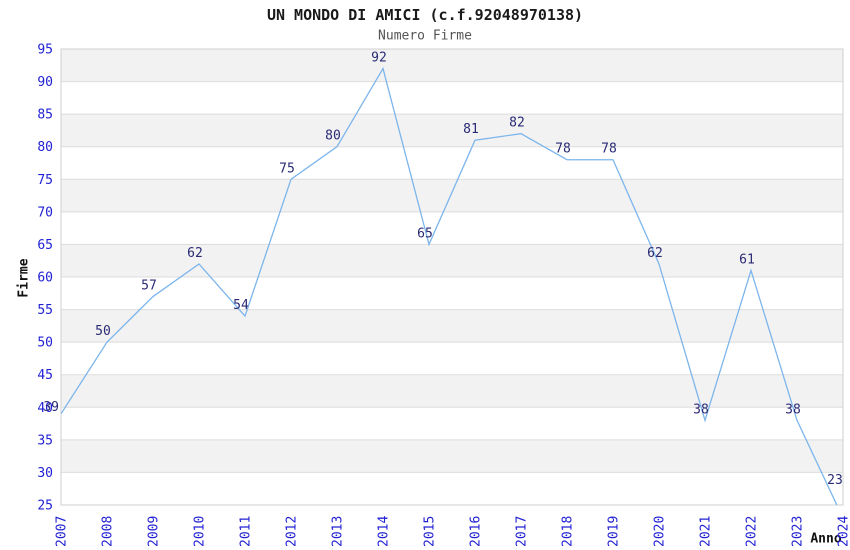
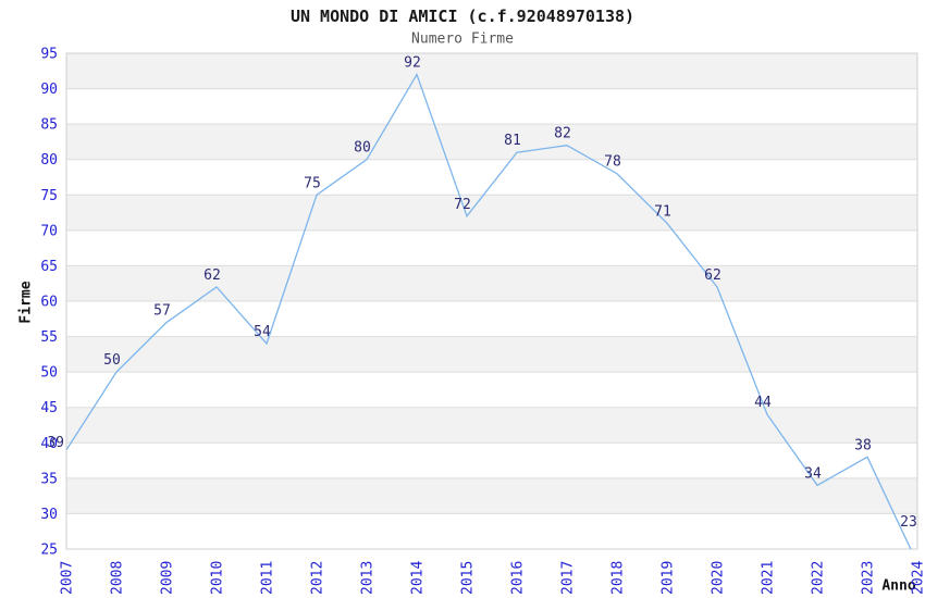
2015: 65 -> 72
2019: 78 -> 71
2021: 38 -> 44
2022: 61 -> 34
